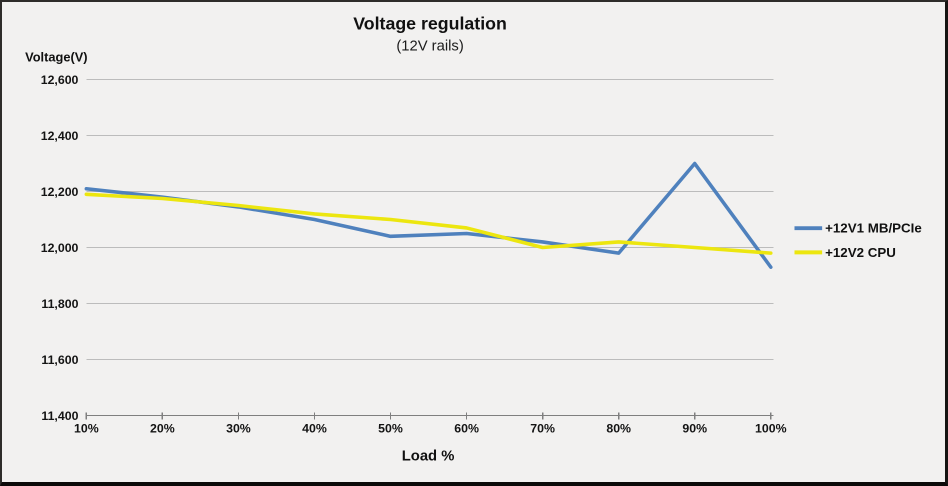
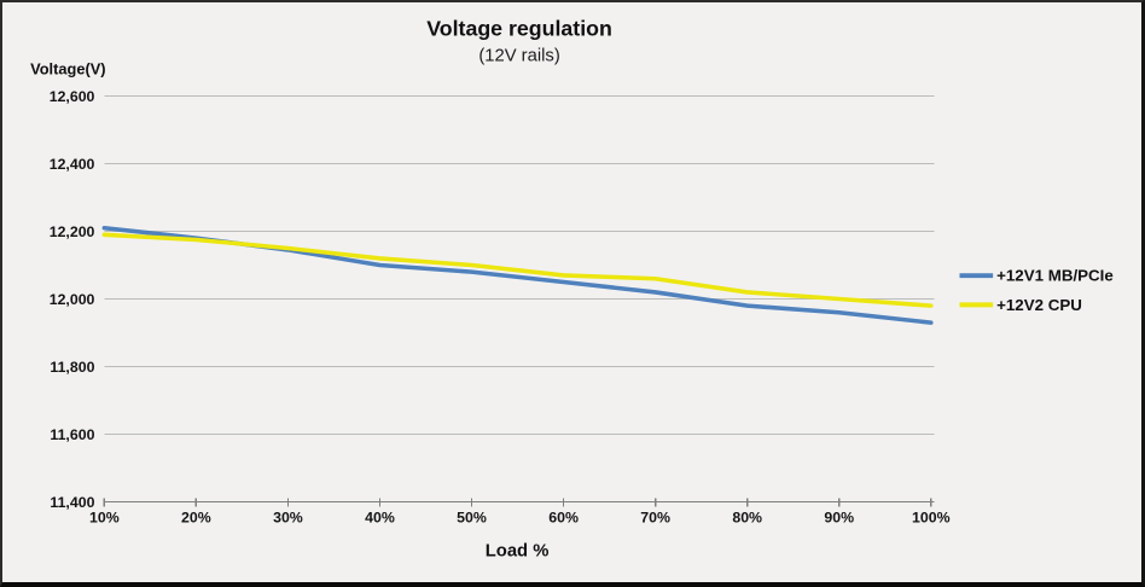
+12V1 MB/PCIe/50%: 12040 -> 12080
+12V2 CPU/70%: 12000 -> 12060
+12V1 MB/PCIe/90%: 12300 -> 11960
